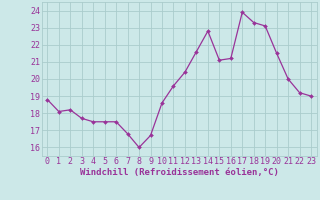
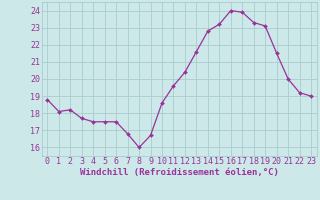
15: 21.1 -> 23.2
16: 21.2 -> 24.0
